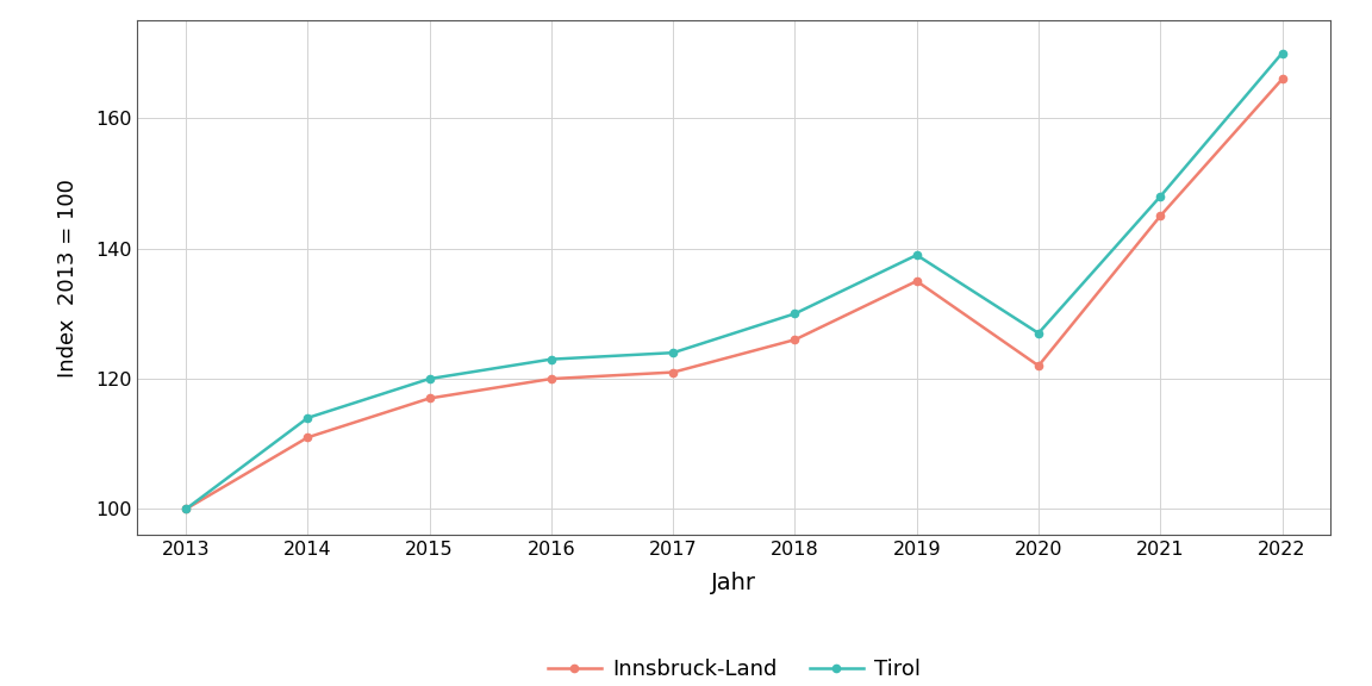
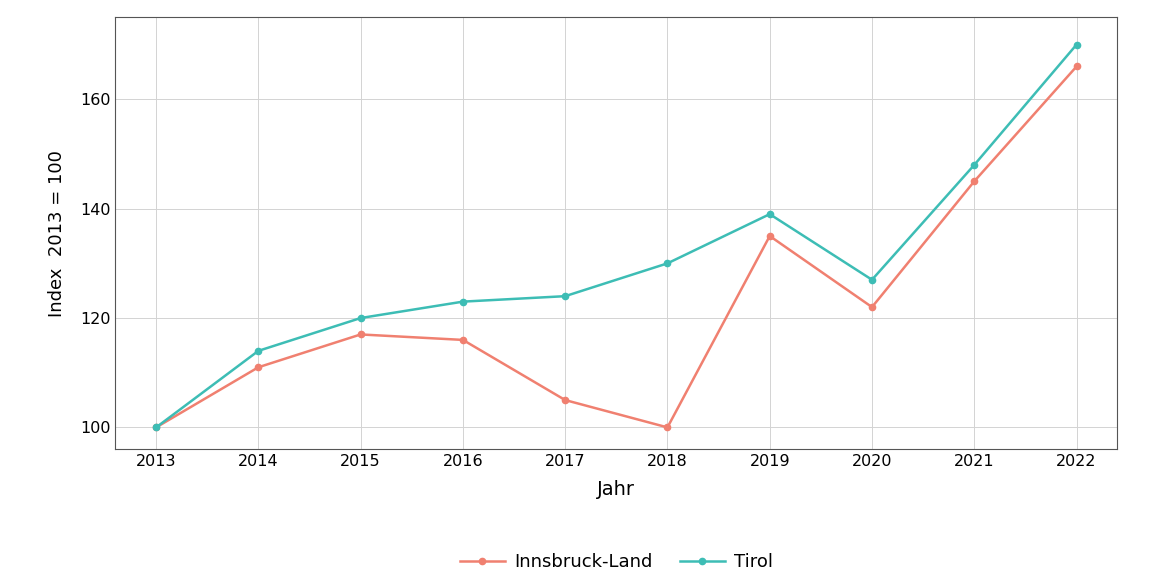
Innsbruck-Land/2016: 120 -> 116
Innsbruck-Land/2017: 121 -> 105
Innsbruck-Land/2018: 126 -> 100
